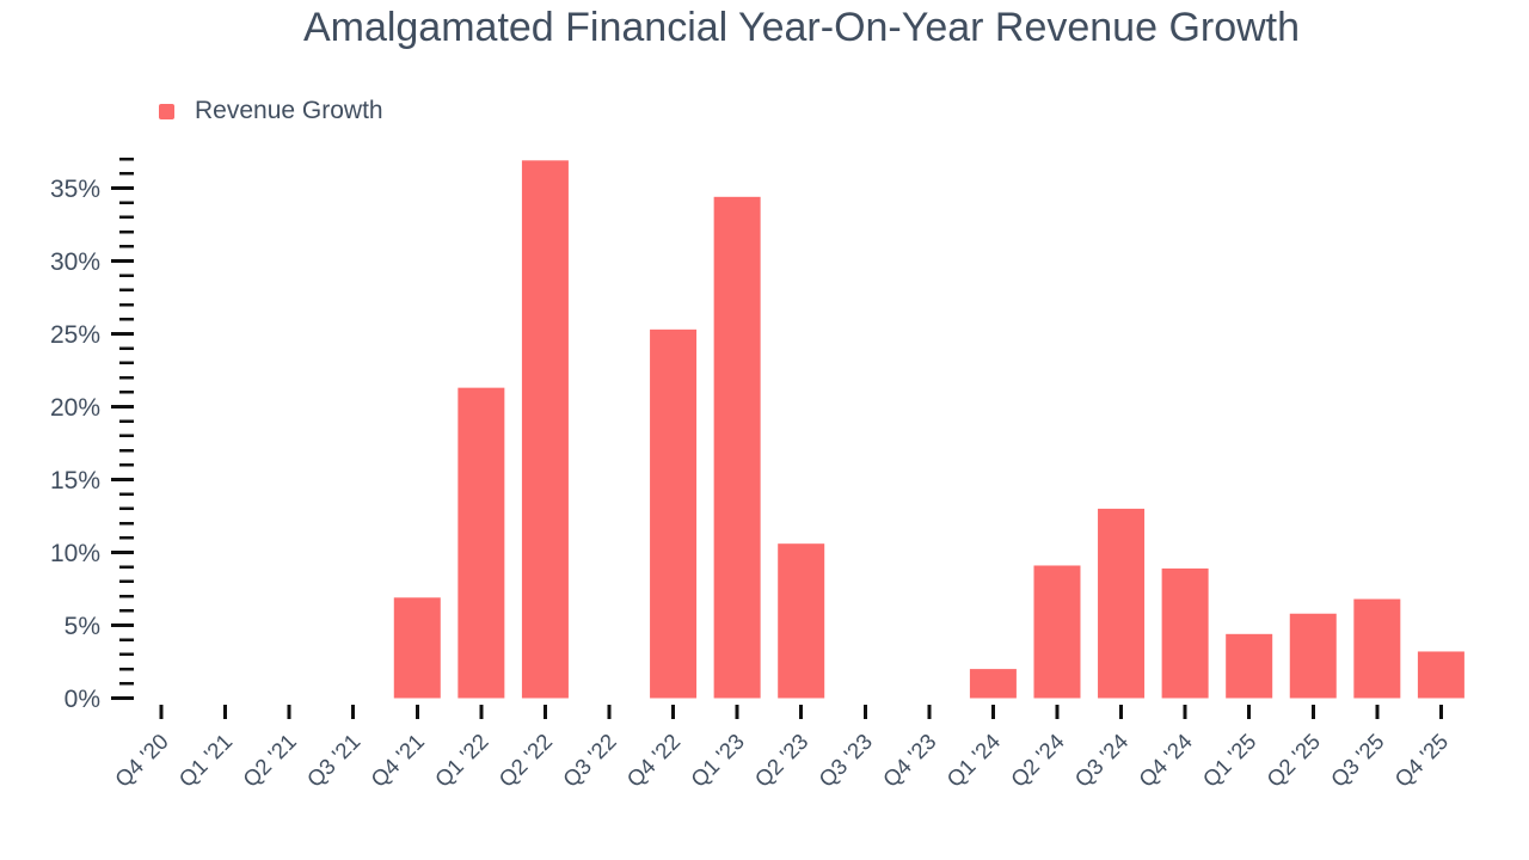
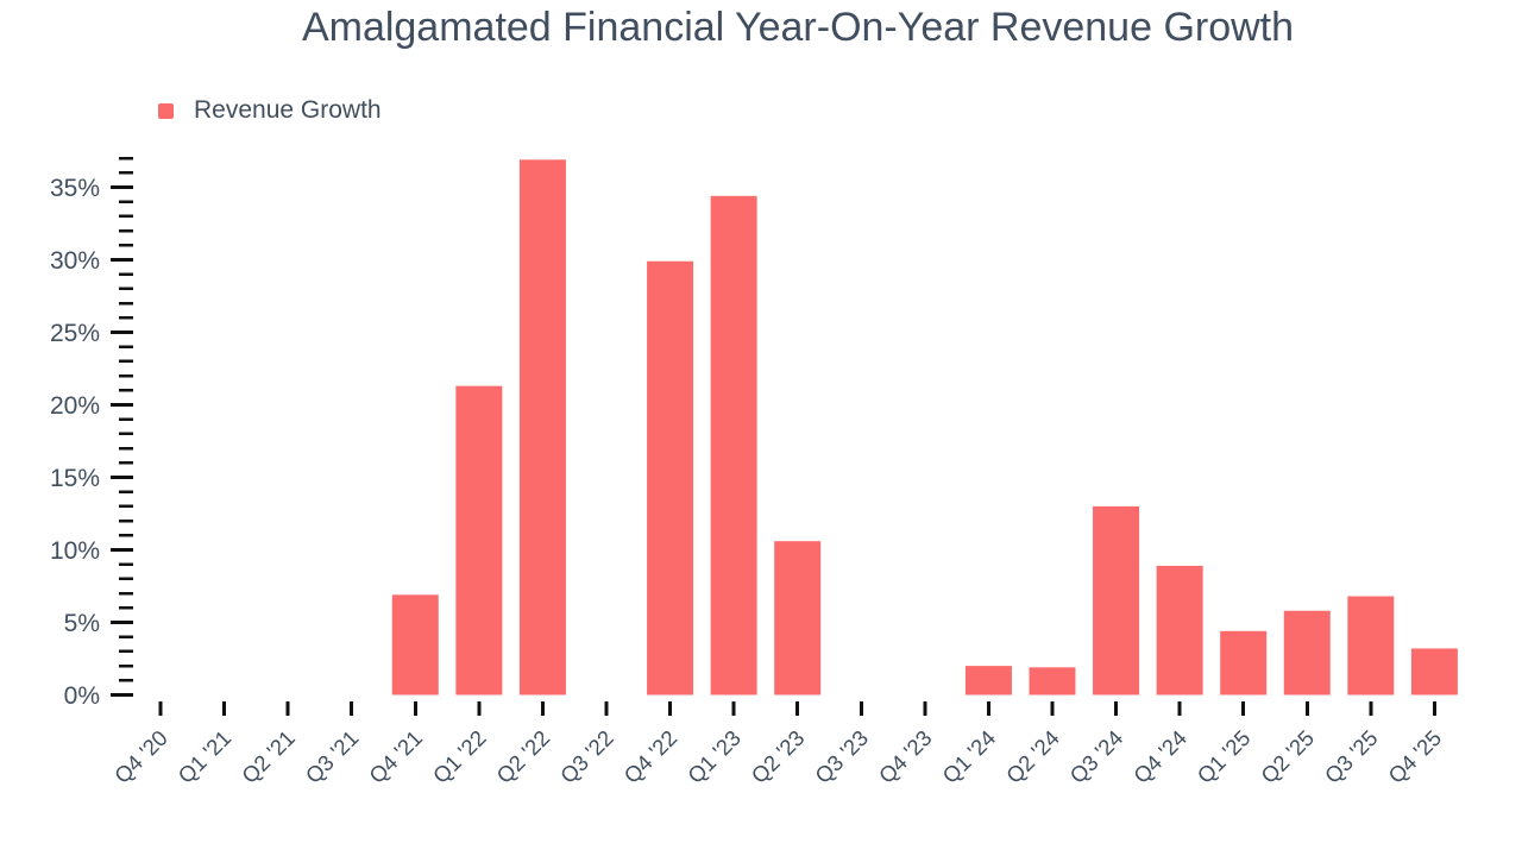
Q4 '22: 25.3% -> 29.9%
Q2 '24: 9.1% -> 1.9%
